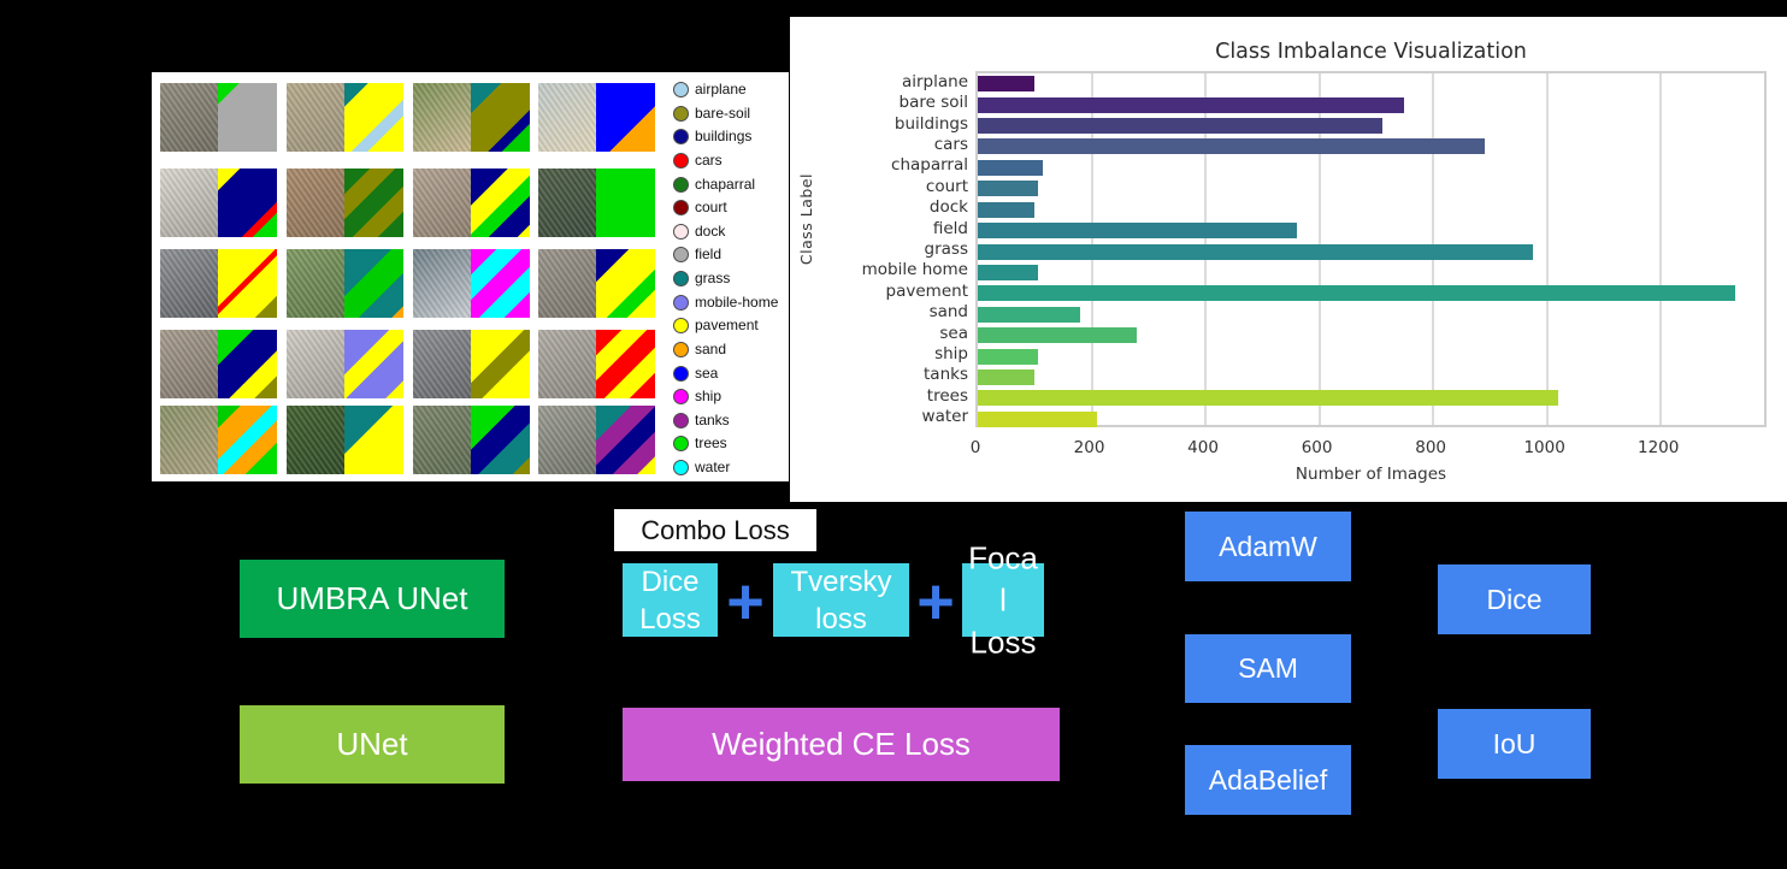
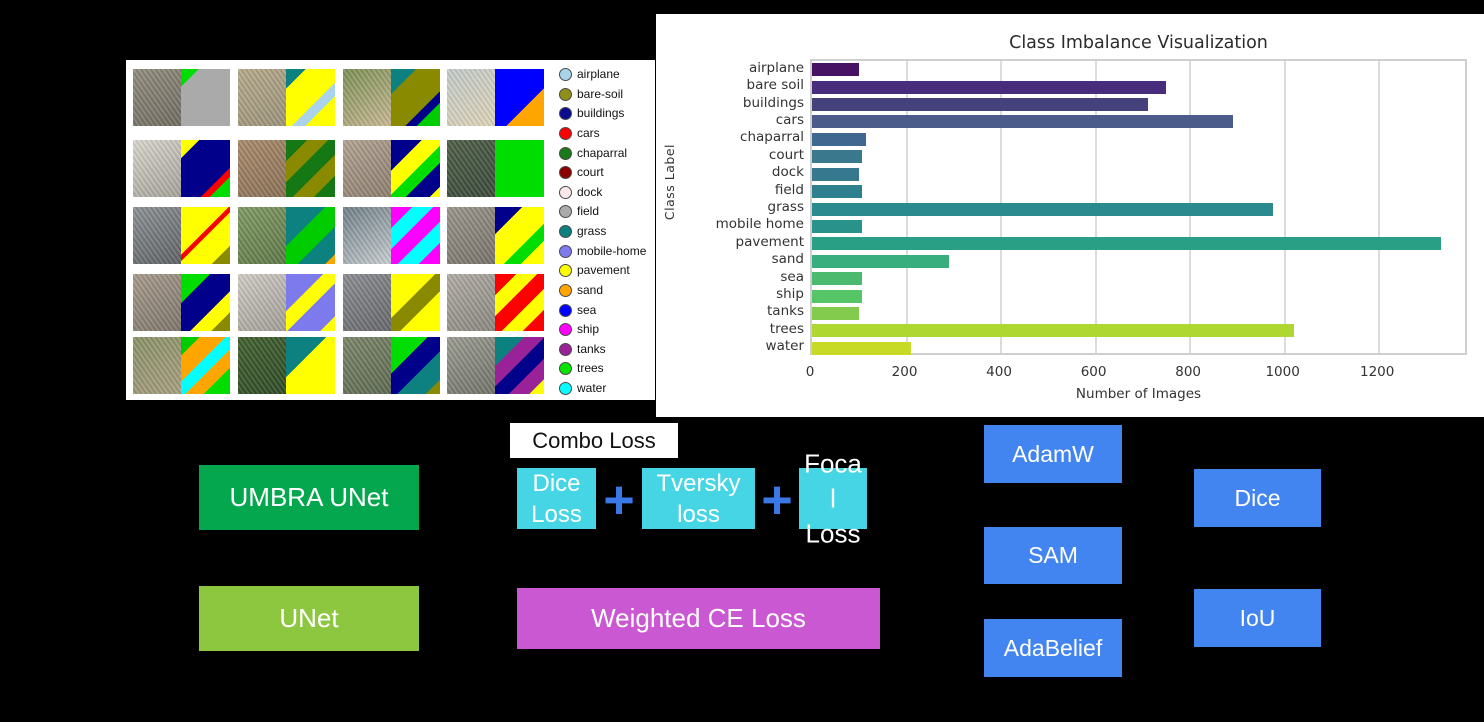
field: 560 -> 100
sand: 180 -> 290
sea: 280 -> 100
